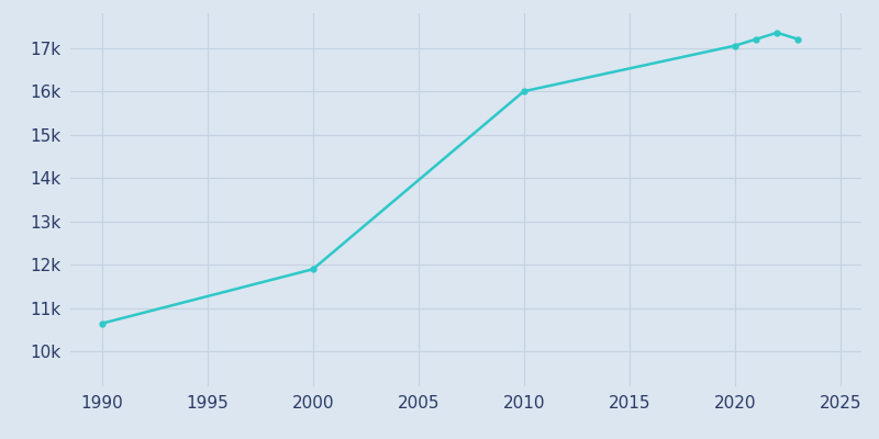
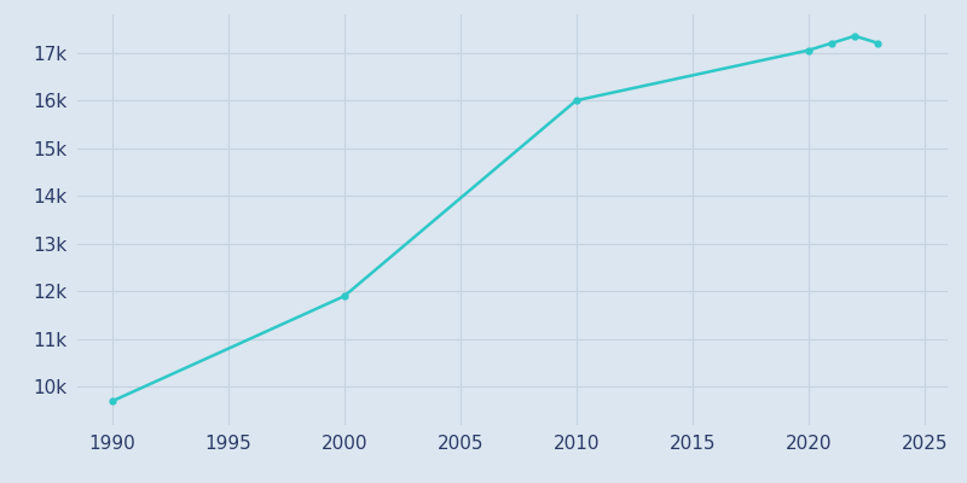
1990: 10.65k -> 9.70k
